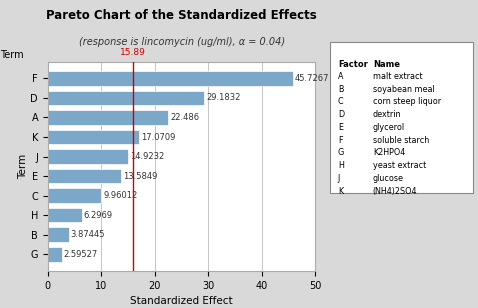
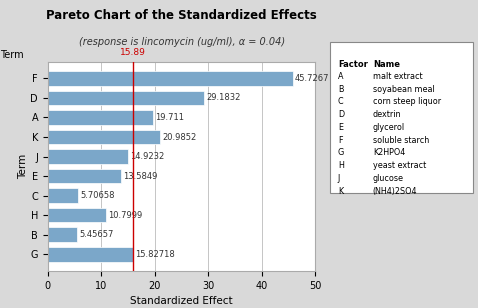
A: 22.486 -> 19.711
K: 17.0709 -> 20.9852
C: 9.96012 -> 5.70658
H: 6.2969 -> 10.7999
B: 3.87445 -> 5.45657
G: 2.59527 -> 15.82718
